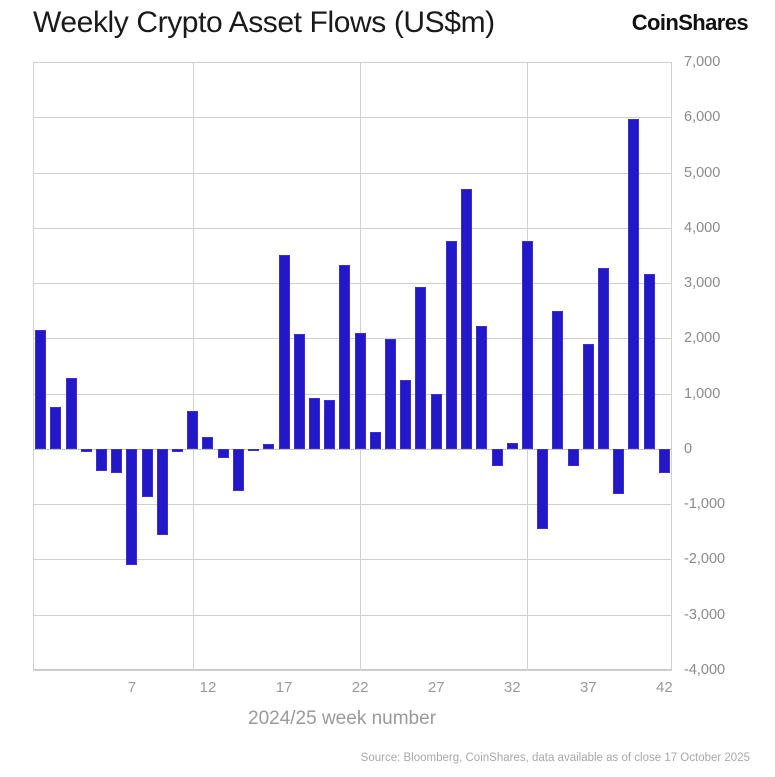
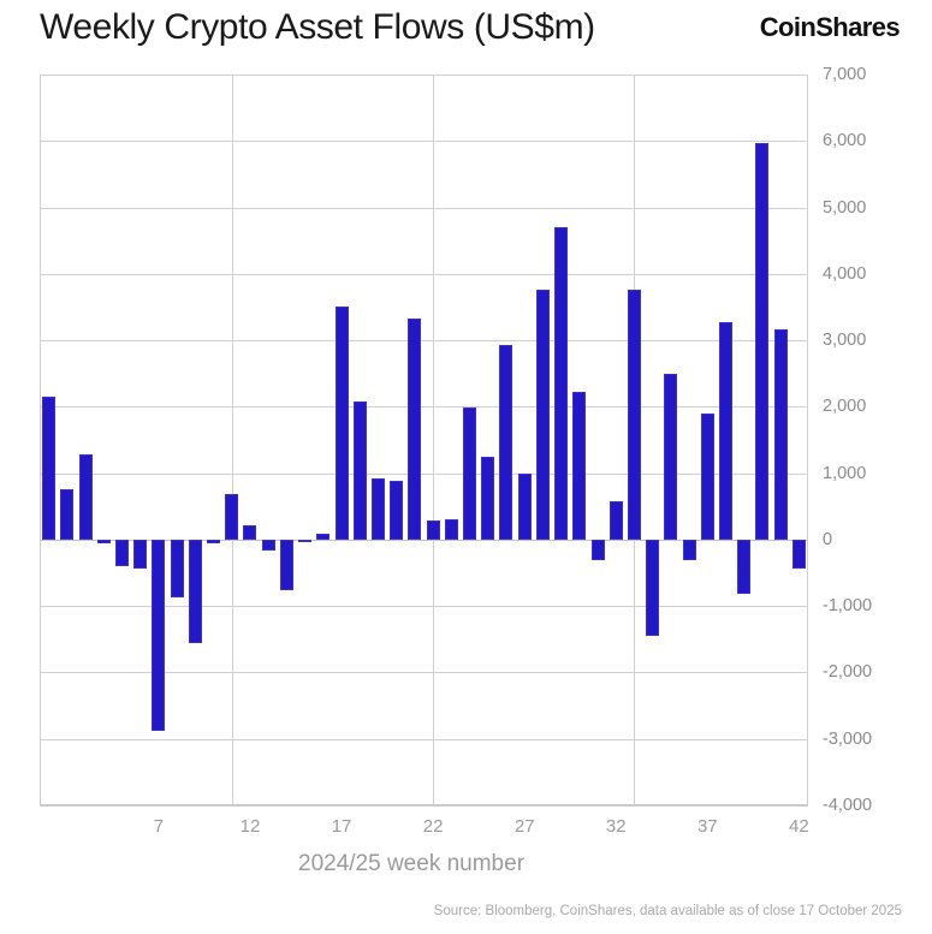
7: -2100 -> -2900
22: 2100 -> 300
32: 100 -> 600
